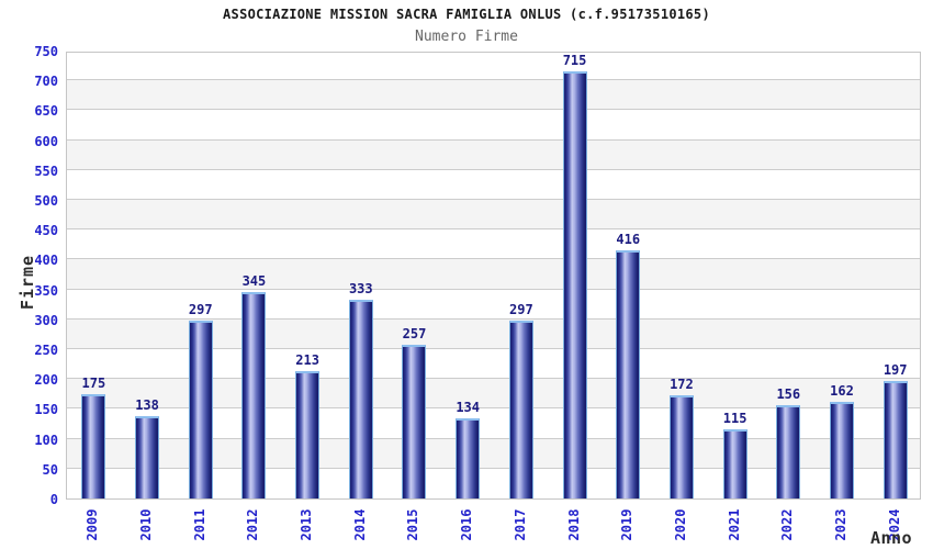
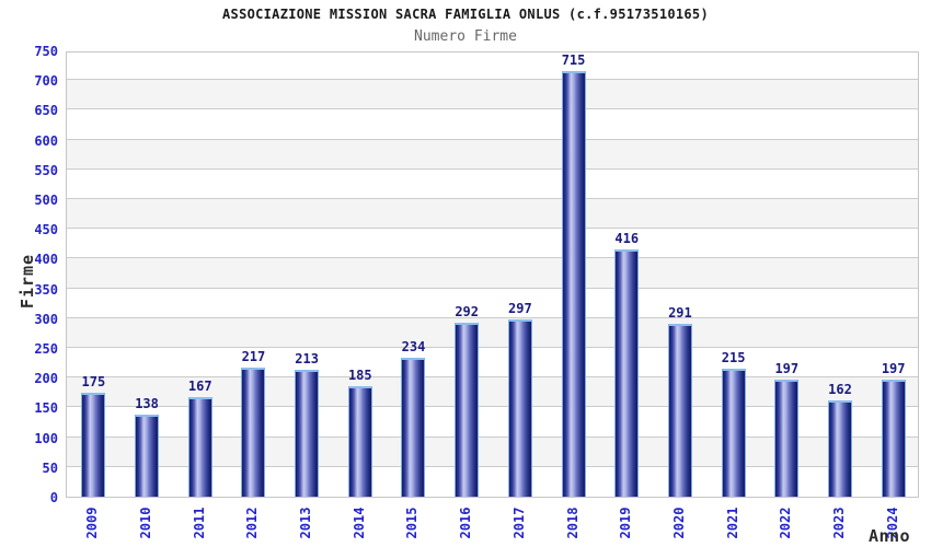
2011: 297 -> 167
2012: 345 -> 217
2014: 333 -> 185
2015: 257 -> 234
2016: 134 -> 292
2020: 172 -> 291
2021: 115 -> 215
2022: 156 -> 197
